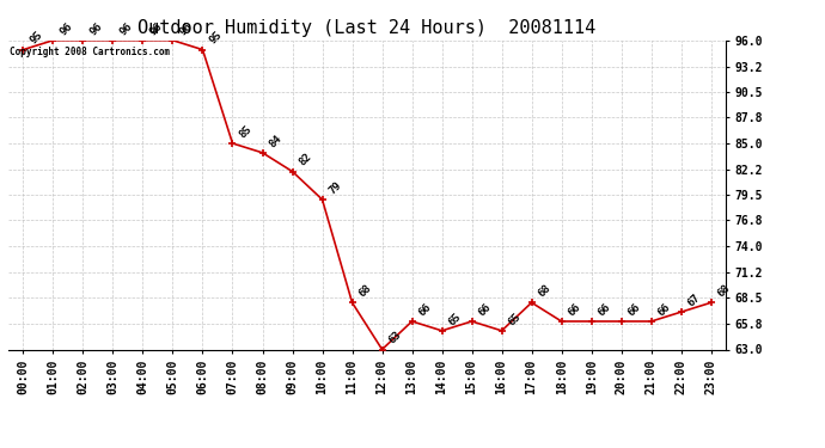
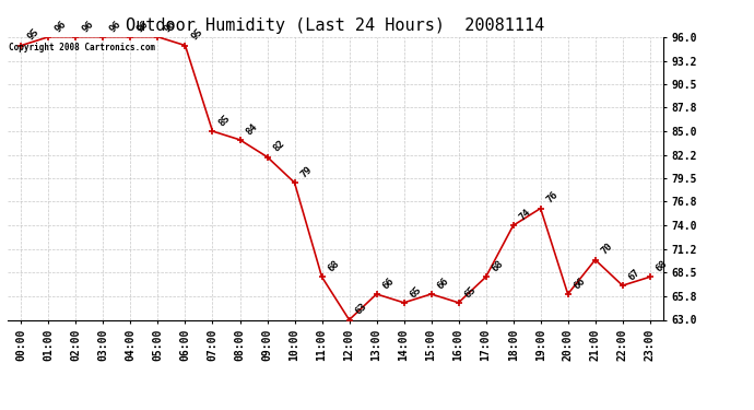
18:00: 66 -> 74
19:00: 66 -> 76
21:00: 66 -> 70
